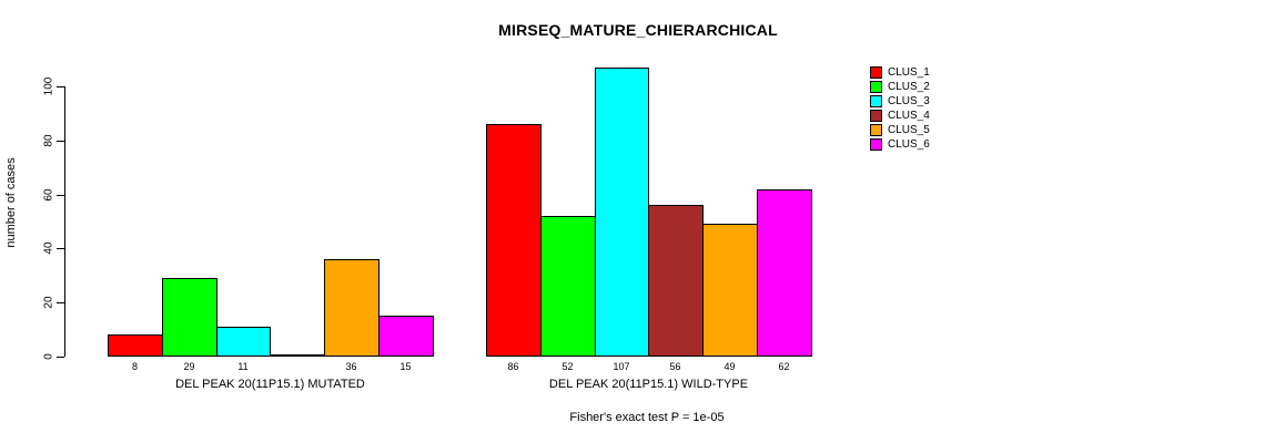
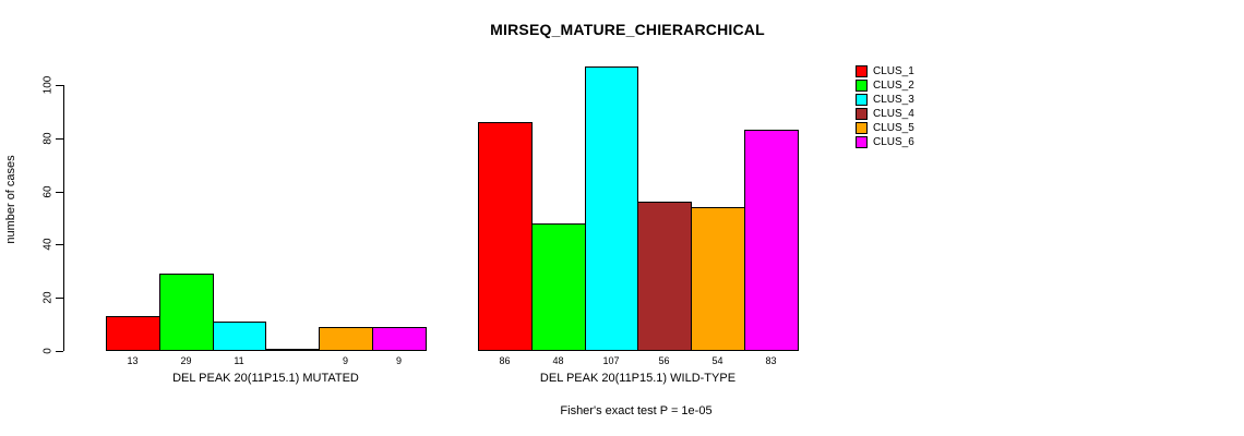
CLUS_1/DEL PEAK 20(11P15.1) MUTATED: 8 -> 13
CLUS_5/DEL PEAK 20(11P15.1) MUTATED: 36 -> 9
CLUS_6/DEL PEAK 20(11P15.1) MUTATED: 15 -> 9
CLUS_2/DEL PEAK 20(11P15.1) WILD-TYPE: 52 -> 48
CLUS_5/DEL PEAK 20(11P15.1) WILD-TYPE: 49 -> 54
CLUS_6/DEL PEAK 20(11P15.1) WILD-TYPE: 62 -> 83
